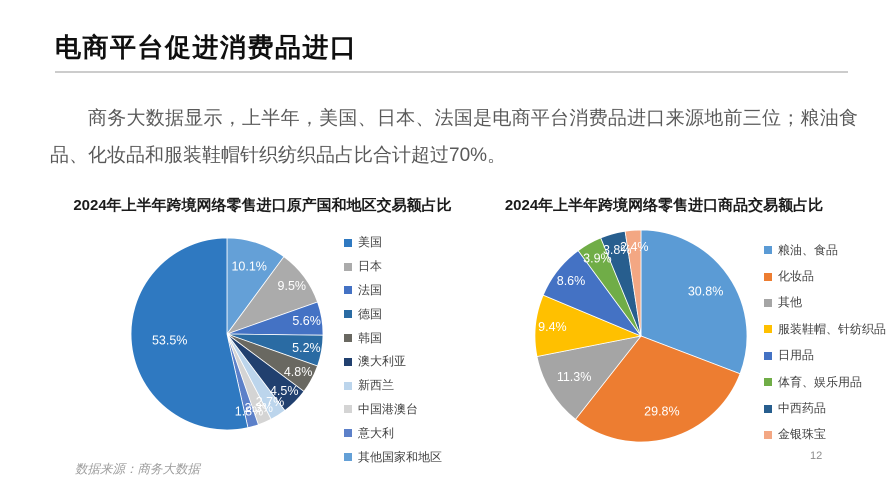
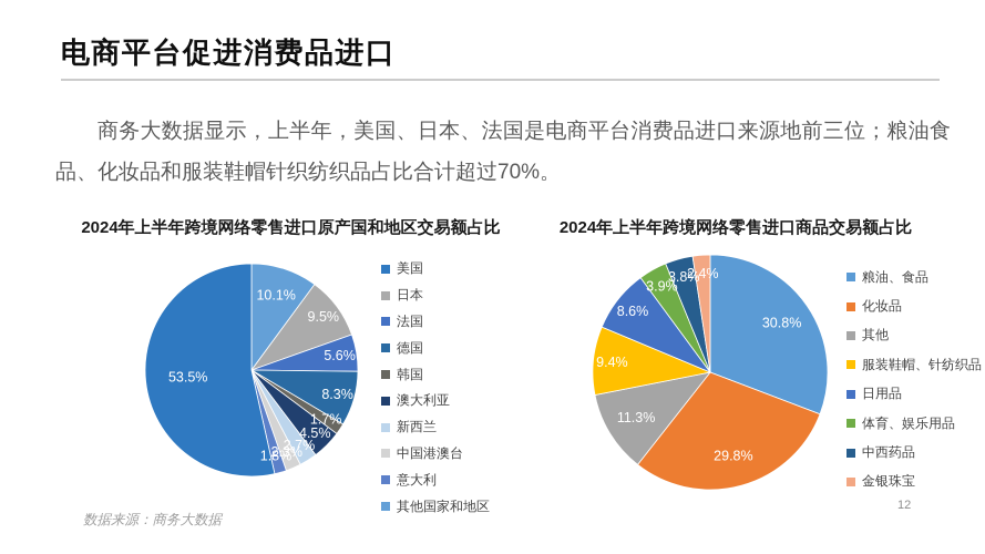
2024年上半年跨境网络零售进口原产国和地区交易额占比/德国: 5.2% -> 8.3%
2024年上半年跨境网络零售进口原产国和地区交易额占比/韩国: 4.8% -> 1.7%
